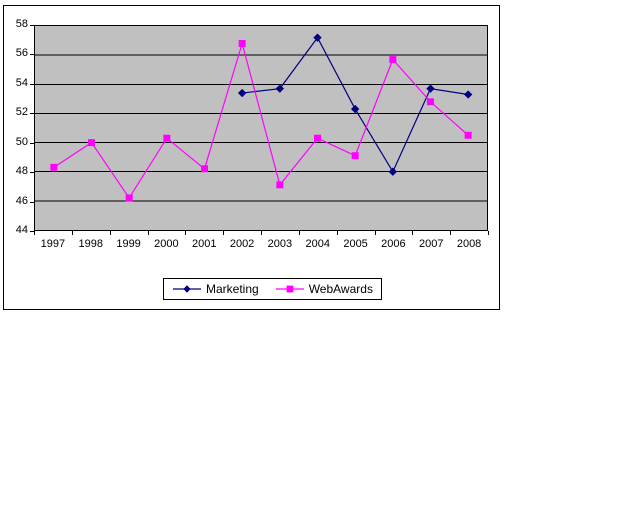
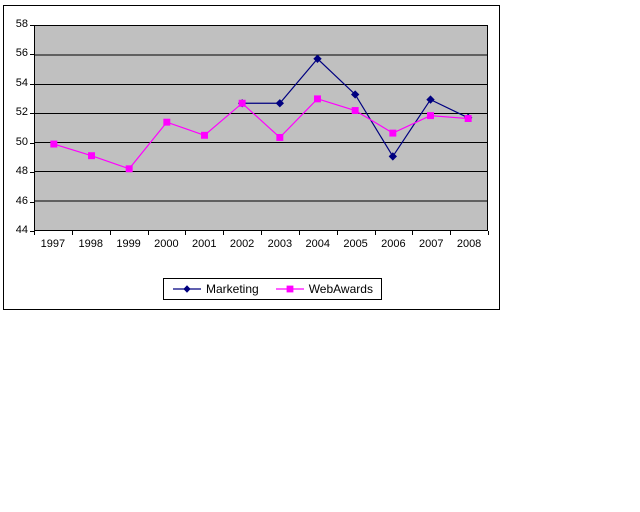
WebAwards/1997: 48.3 -> 49.9
WebAwards/1998: 50.0 -> 49.1
WebAwards/1999: 46.2 -> 48.2
WebAwards/2000: 50.3 -> 51.4
WebAwards/2001: 48.2 -> 50.5
Marketing/2002: 53.4 -> 52.7
WebAwards/2002: 56.8 -> 52.7
Marketing/2003: 53.7 -> 52.7
WebAwards/2003: 47.1 -> 50.4
Marketing/2004: 57.2 -> 55.8
WebAwards/2004: 50.3 -> 53.0
Marketing/2005: 52.3 -> 53.3
WebAwards/2005: 49.1 -> 52.2
Marketing/2006: 48.0 -> 49.0
WebAwards/2006: 55.7 -> 50.6
Marketing/2007: 53.7 -> 53.0
WebAwards/2007: 52.8 -> 51.9
Marketing/2008: 53.3 -> 51.7
WebAwards/2008: 50.5 -> 51.6
